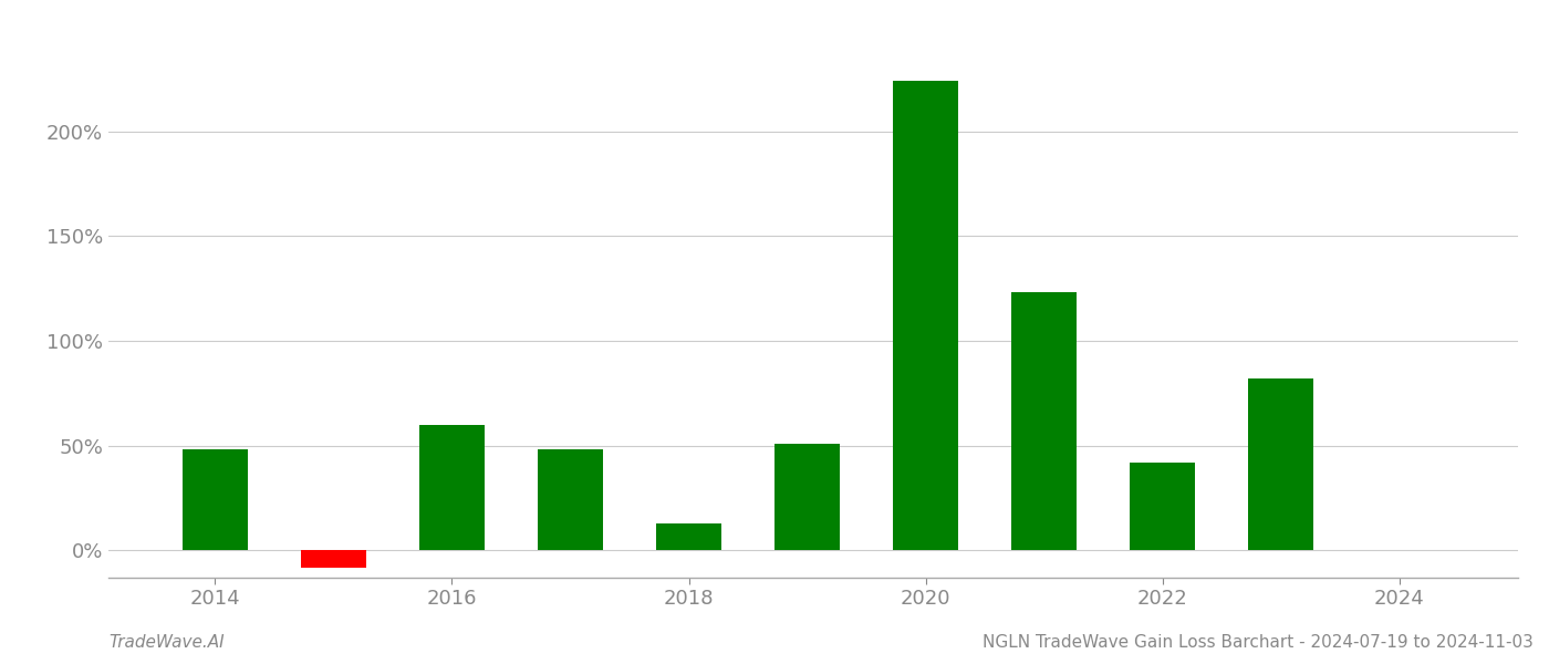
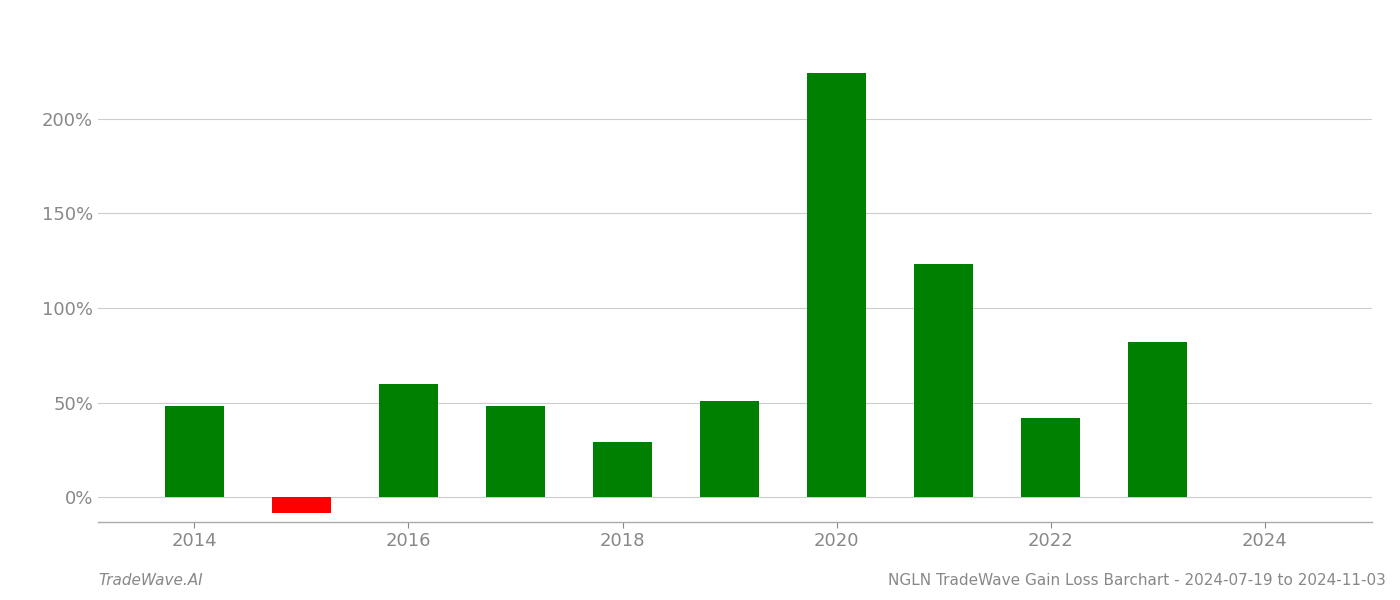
2018: 13% -> 29%
